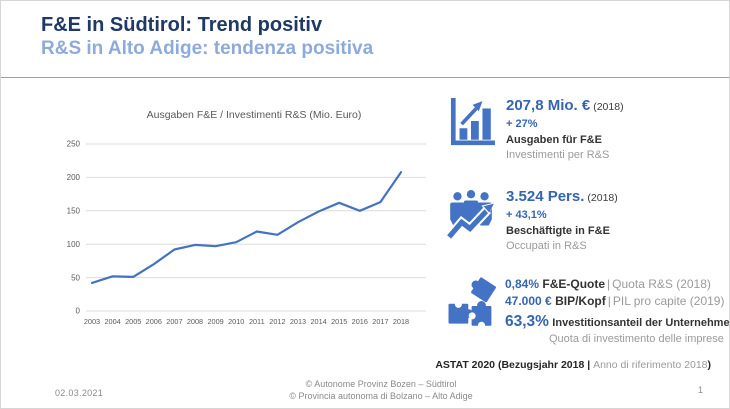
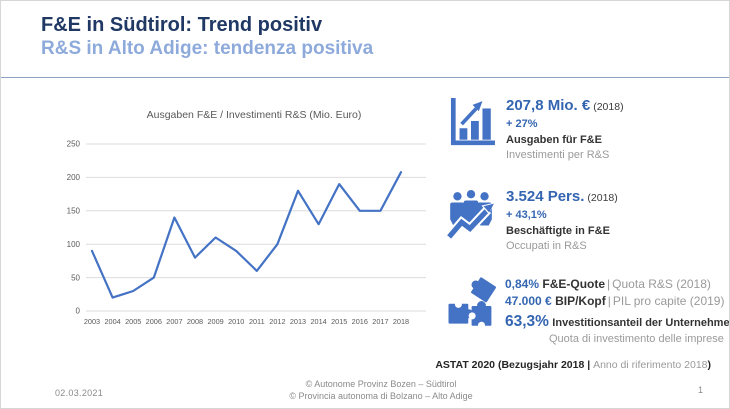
2003: 40 -> 90
2004: 50 -> 20
2005: 50 -> 30
2006: 70 -> 50
2007: 90 -> 140
2008: 100 -> 80
2009: 100 -> 110
2010: 100 -> 90
2011: 120 -> 60
2012: 110 -> 100
2013: 130 -> 180
2014: 150 -> 130
2015: 160 -> 190
2017: 160 -> 150
